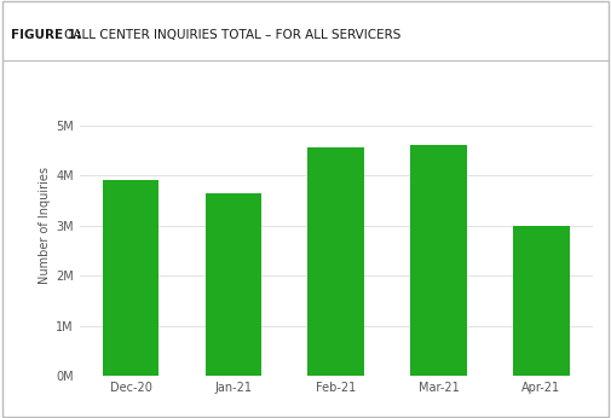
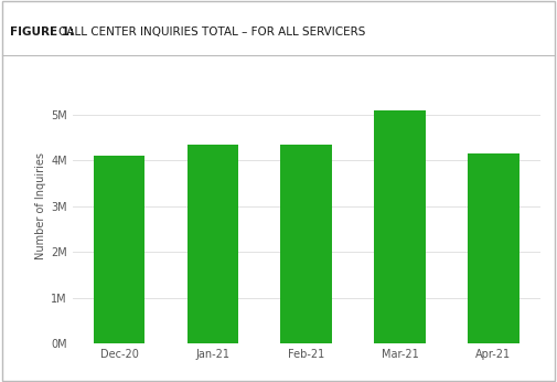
Dec-20: 3.90M -> 4.10M
Jan-21: 3.65M -> 4.35M
Feb-21: 4.55M -> 4.34M
Mar-21: 4.60M -> 5.10M
Apr-21: 3.00M -> 4.15M
